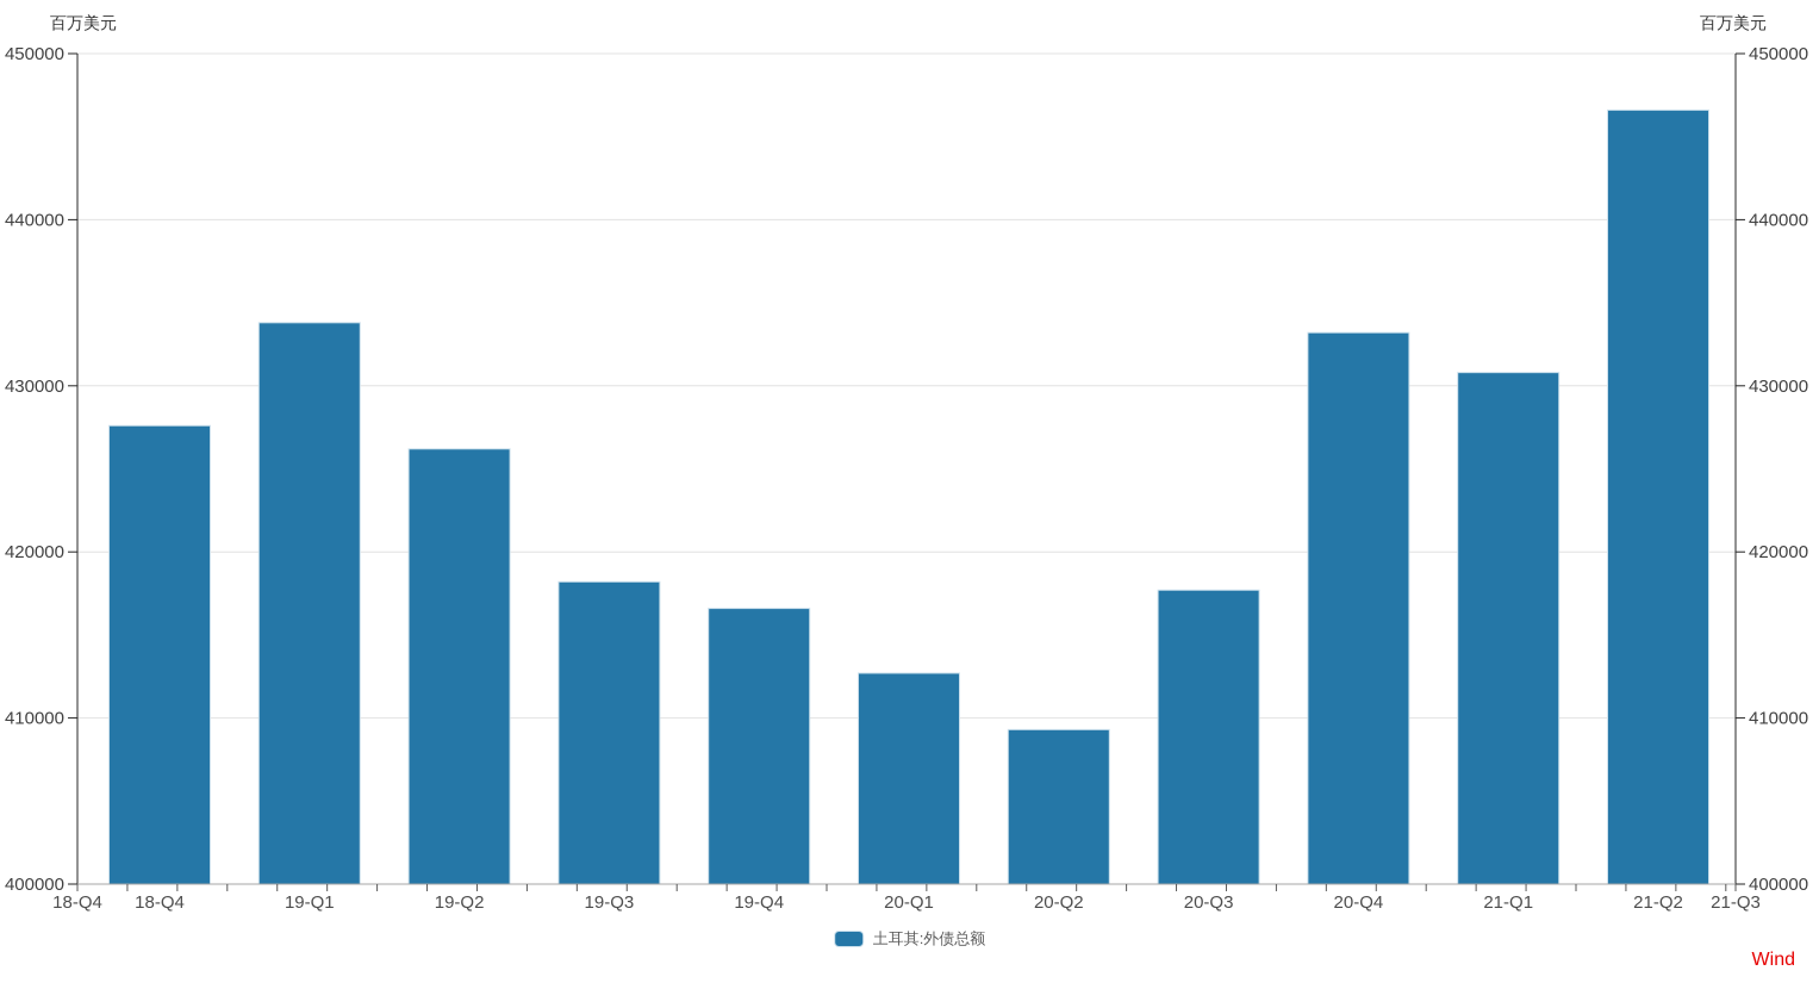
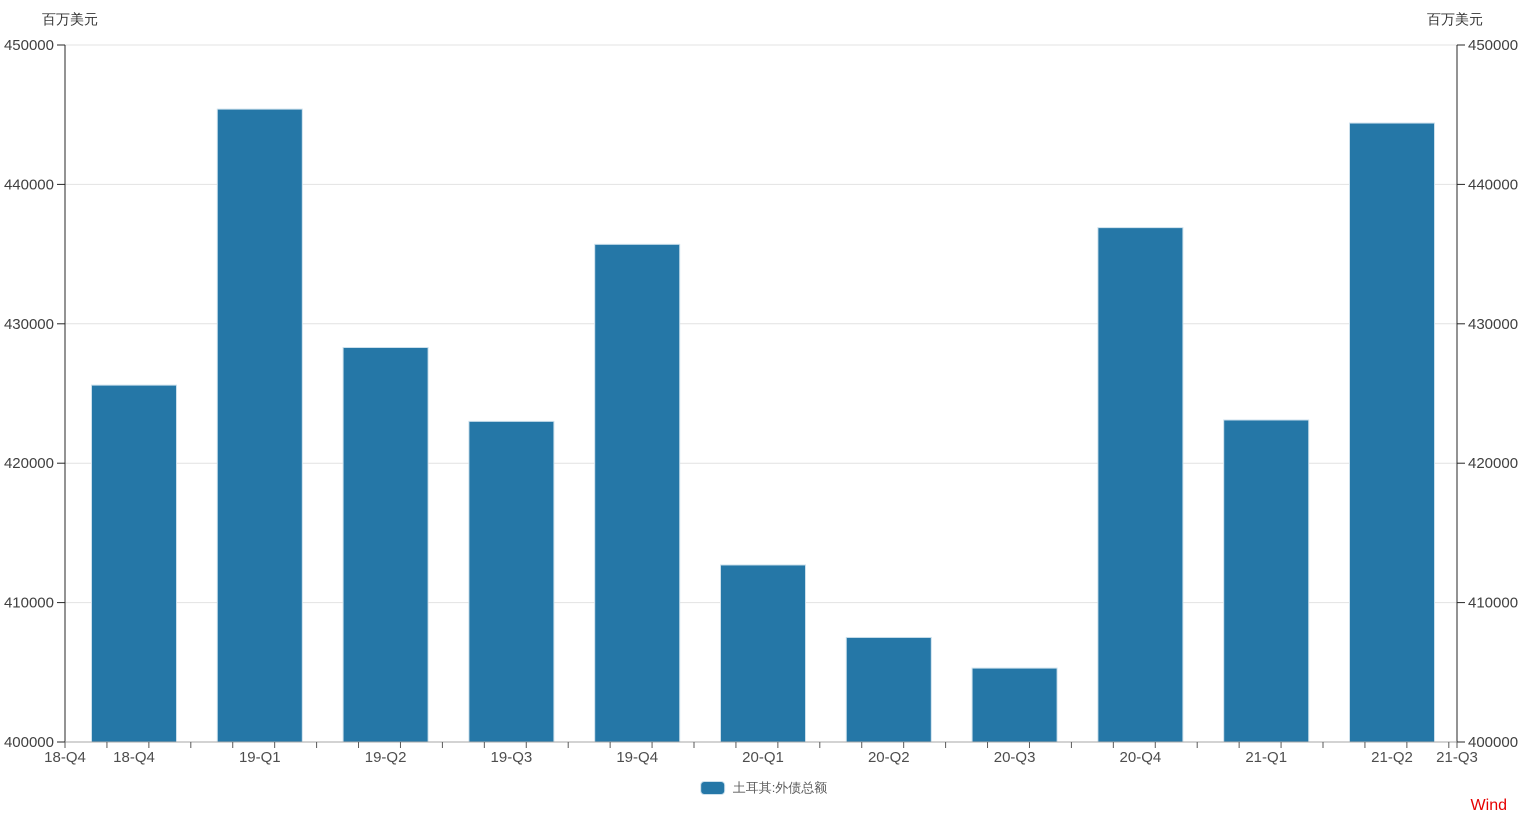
18-Q4: 427600 -> 425600
19-Q1: 433800 -> 445400
19-Q2: 426200 -> 428300
19-Q3: 418200 -> 423000
19-Q4: 416600 -> 435700
20-Q2: 409300 -> 407500
20-Q3: 417700 -> 405300
20-Q4: 433200 -> 436900
21-Q1: 430800 -> 423100
21-Q2: 446600 -> 444400
